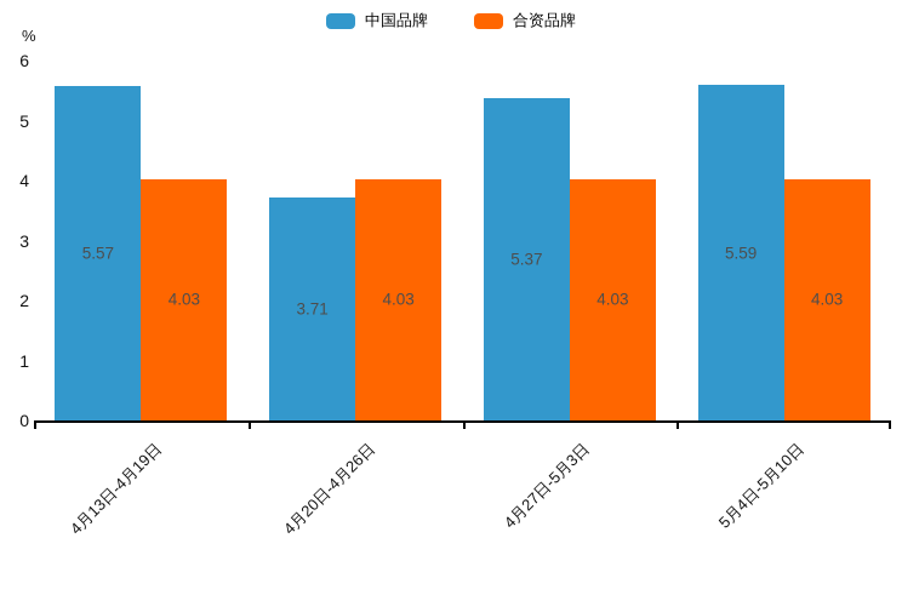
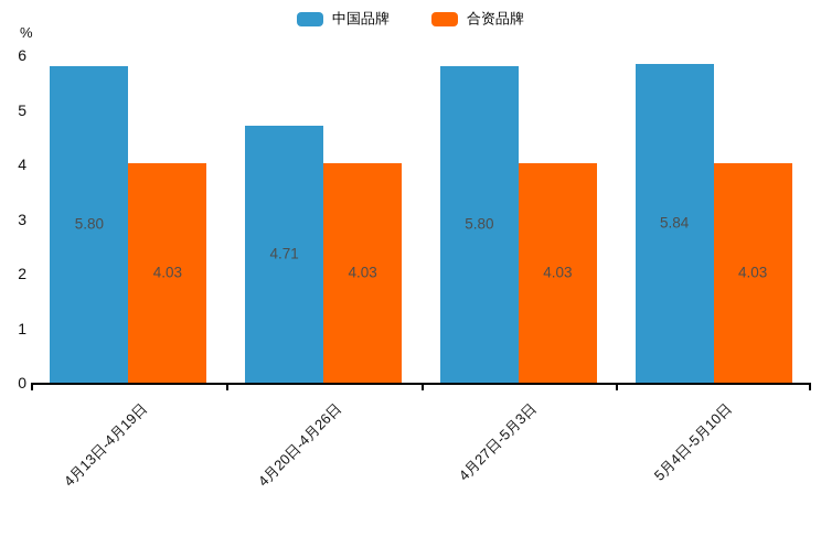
中国品牌/4月13日-4月19日: 5.57 -> 5.80
中国品牌/4月20日-4月26日: 3.71 -> 4.71
中国品牌/4月27日-5月3日: 5.37 -> 5.80
中国品牌/5月4日-5月10日: 5.59 -> 5.84
